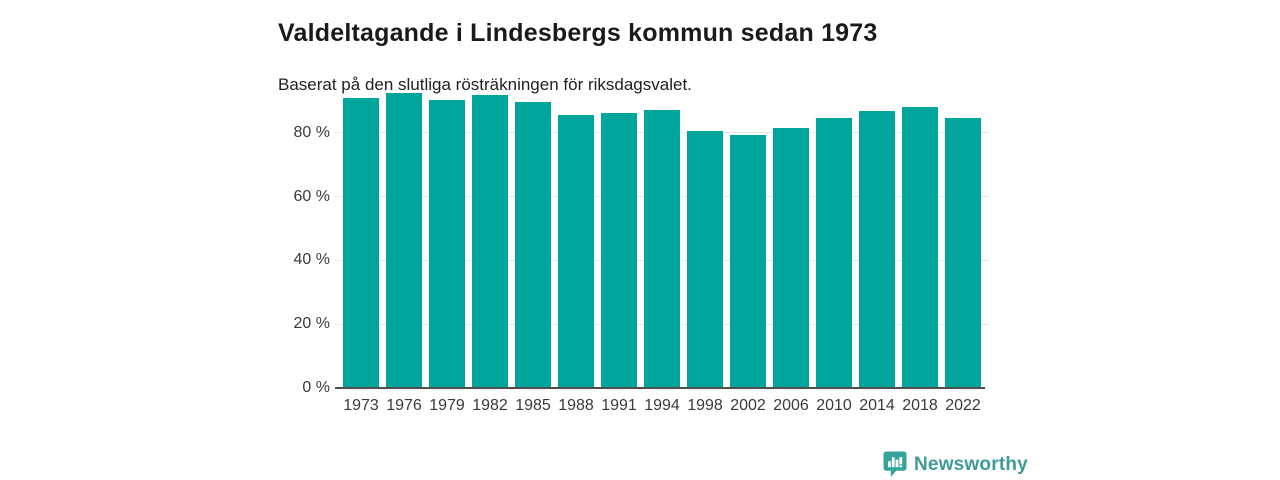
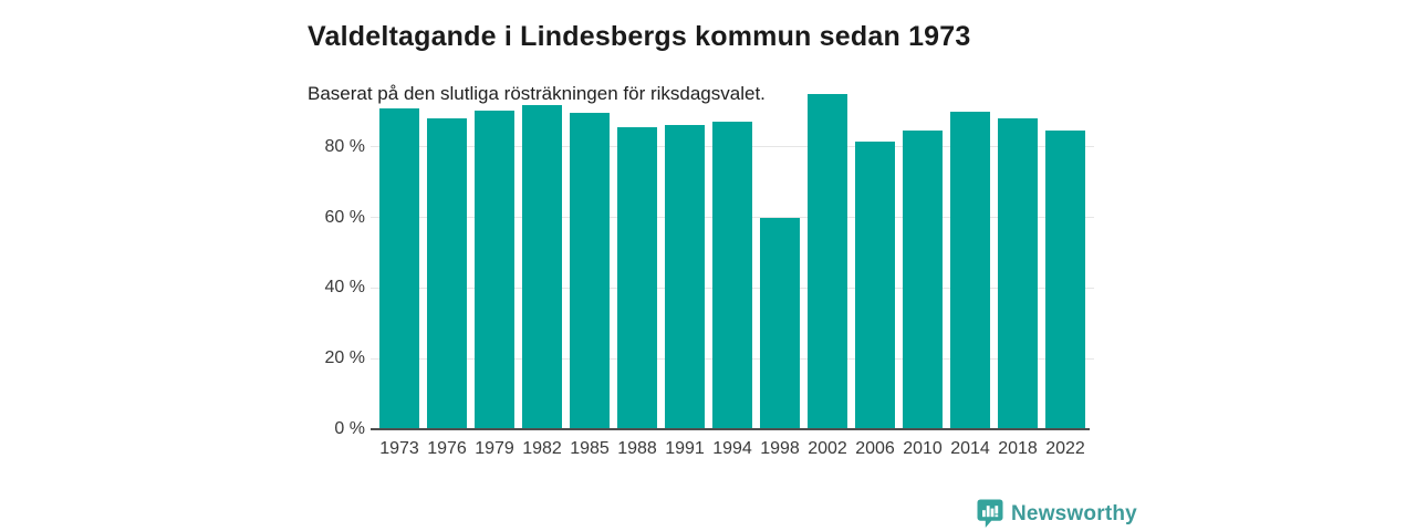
1976: 92% -> 88%
1998: 80% -> 60%
2002: 79% -> 95%
2014: 87% -> 90%
